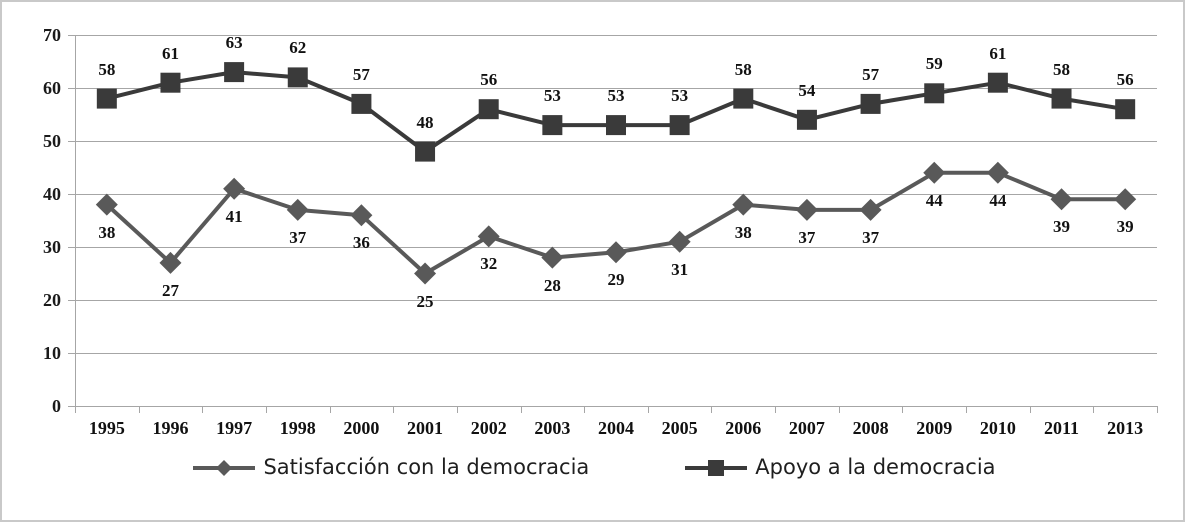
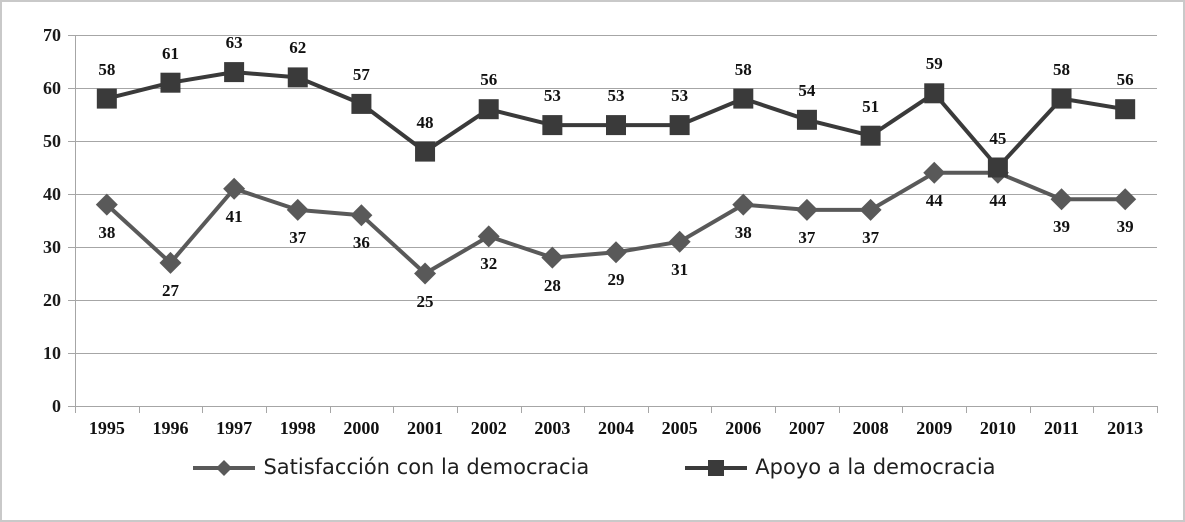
Apoyo a la democracia/2008: 57 -> 51
Apoyo a la democracia/2010: 61 -> 45
